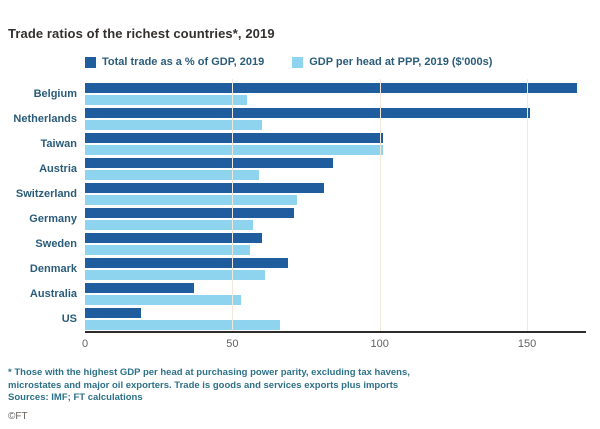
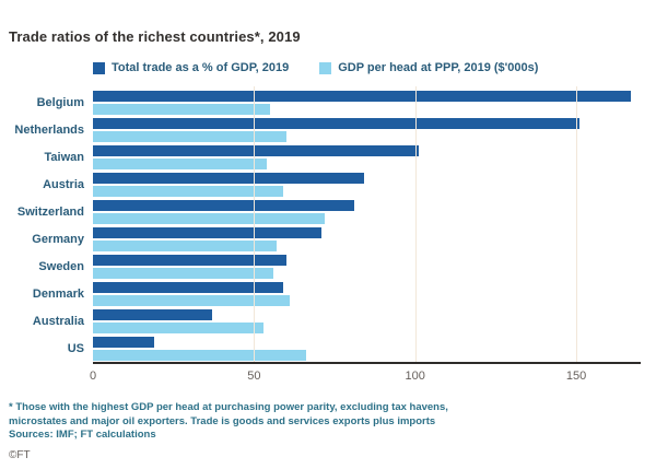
GDP per head at PPP, 2019 ($'000s)/Taiwan: 101 -> 54
Total trade as a % of GDP, 2019/Denmark: 69 -> 59
